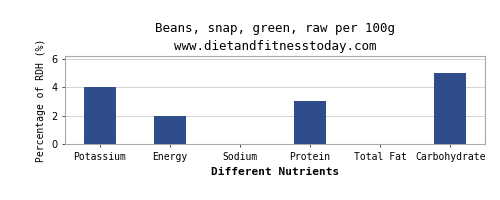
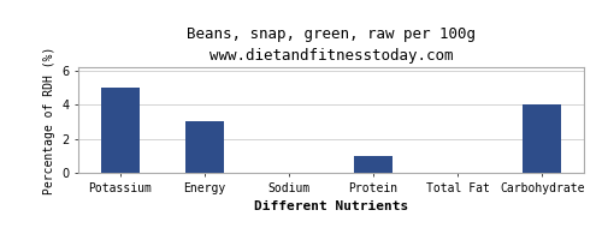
Potassium: 4 -> 5
Energy: 2 -> 3
Protein: 3 -> 1
Carbohydrate: 5 -> 4
